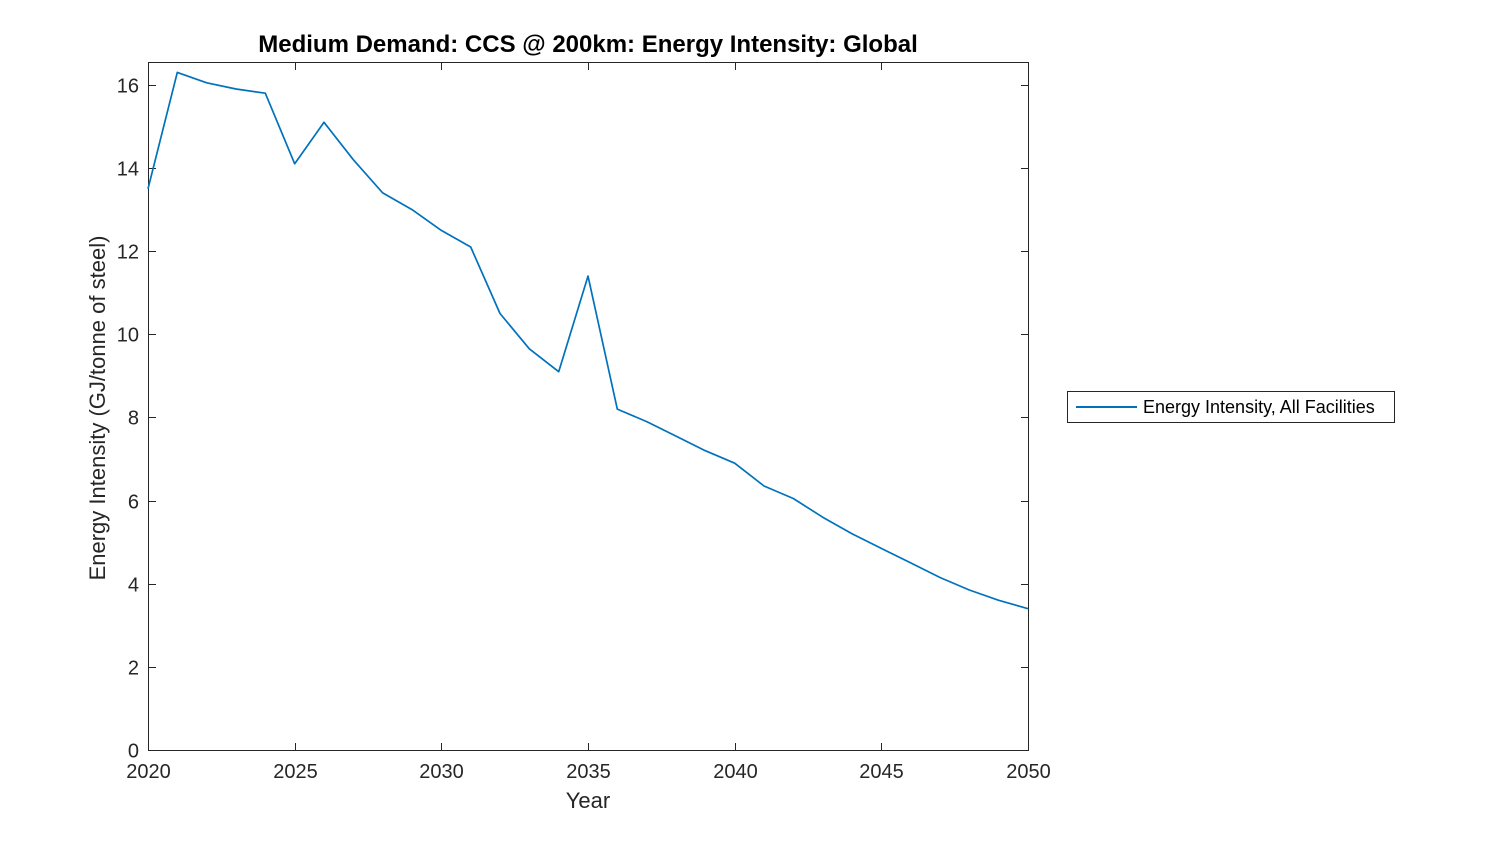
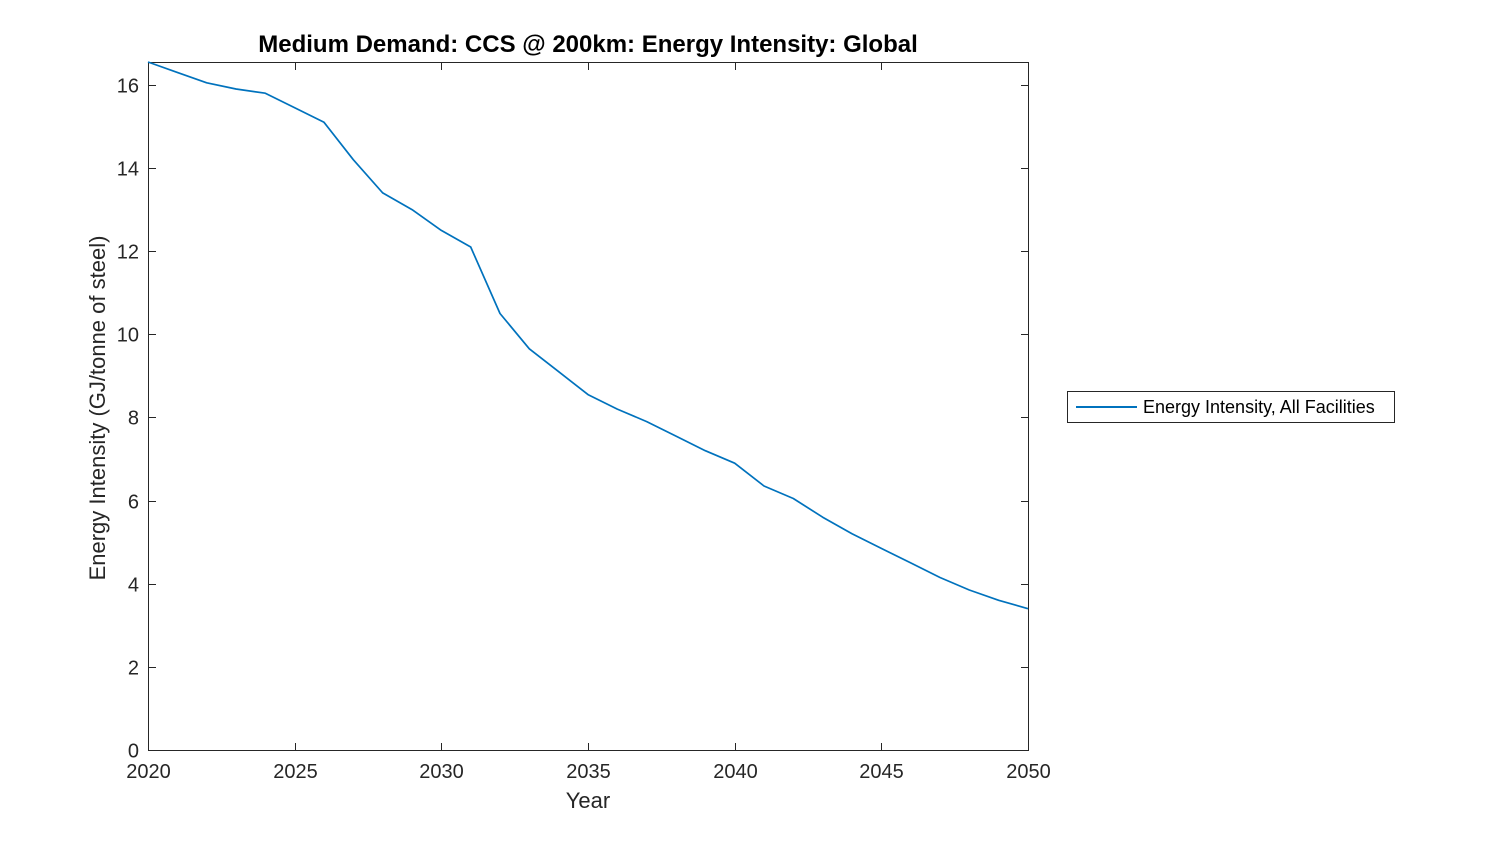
2020: 13.5 -> 16.6
2025: 14.1 -> 15.4
2035: 11.4 -> 8.6
